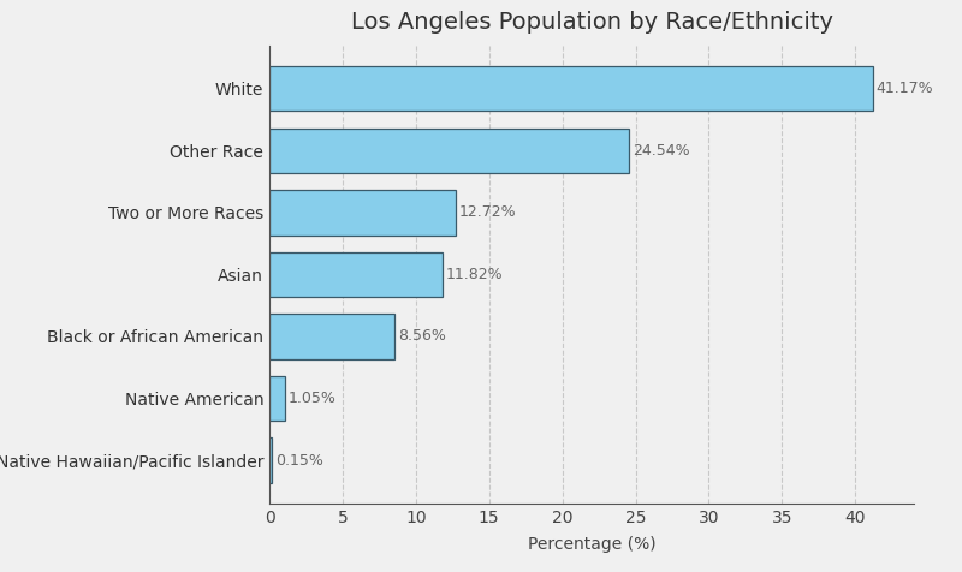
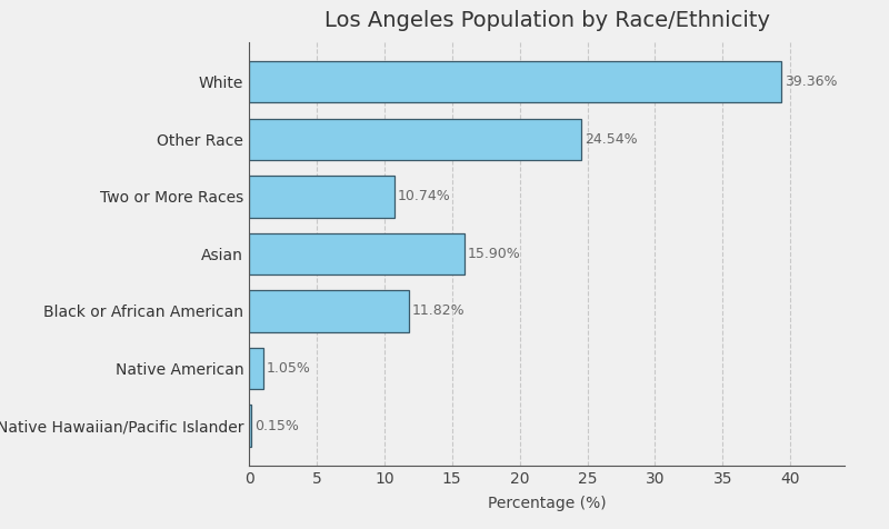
White: 41.17% -> 39.36%
Two or More Races: 12.72% -> 10.74%
Asian: 11.82% -> 15.90%
Black or African American: 8.56% -> 11.82%
